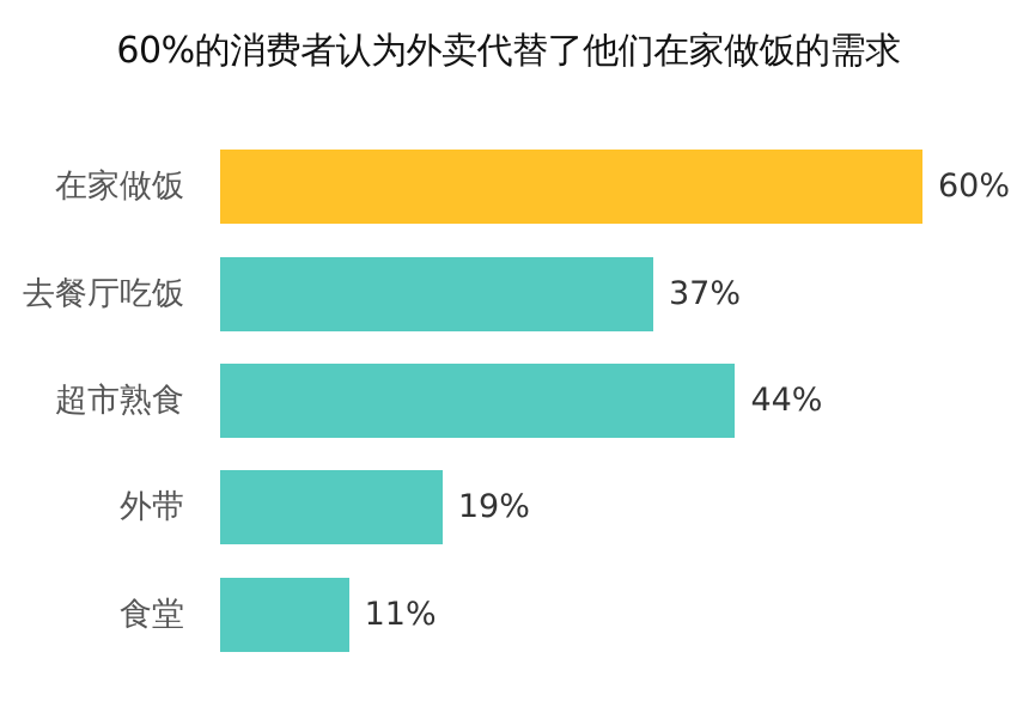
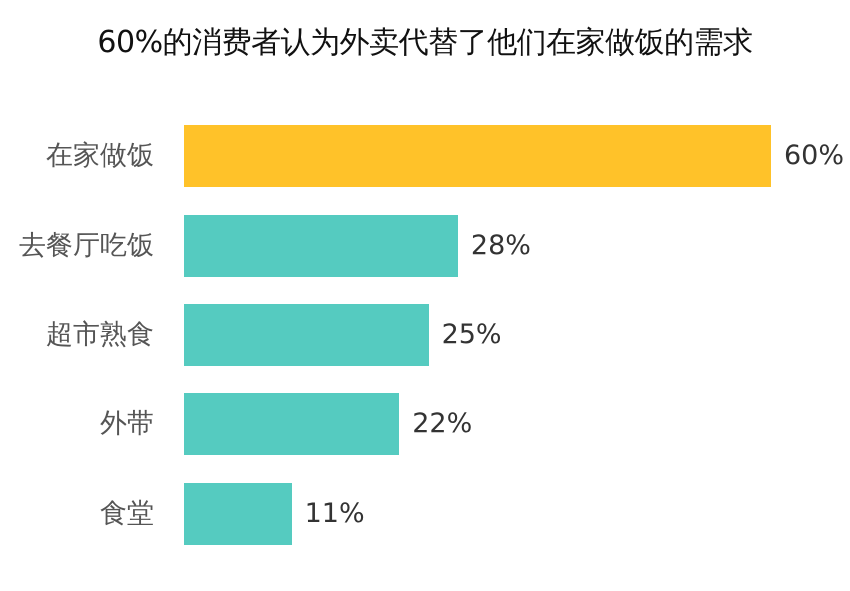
去餐厅吃饭: 37% -> 28%
超市熟食: 44% -> 25%
外带: 19% -> 22%
